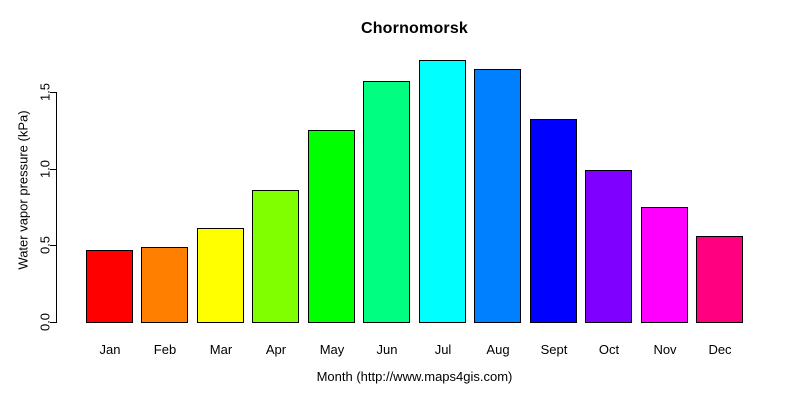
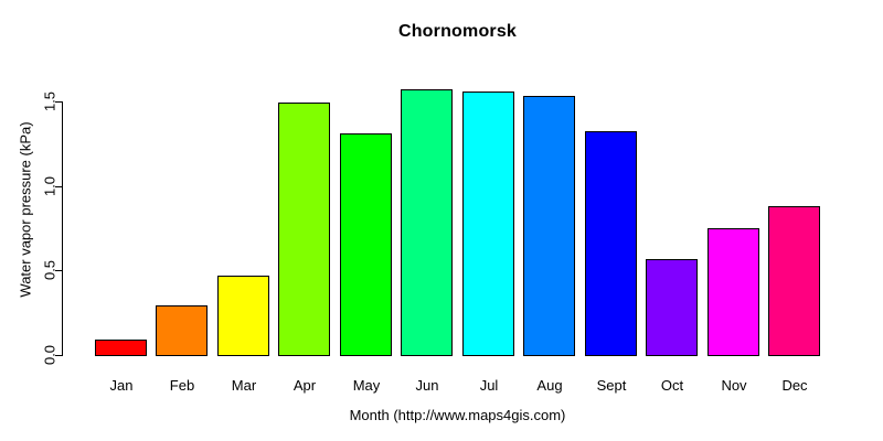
Jan: 0.47 -> 0.09
Feb: 0.49 -> 0.29
Mar: 0.61 -> 0.47
Apr: 0.86 -> 1.49
May: 1.25 -> 1.31
Jul: 1.71 -> 1.56
Aug: 1.65 -> 1.53
Oct: 0.99 -> 0.57
Dec: 0.56 -> 0.88
